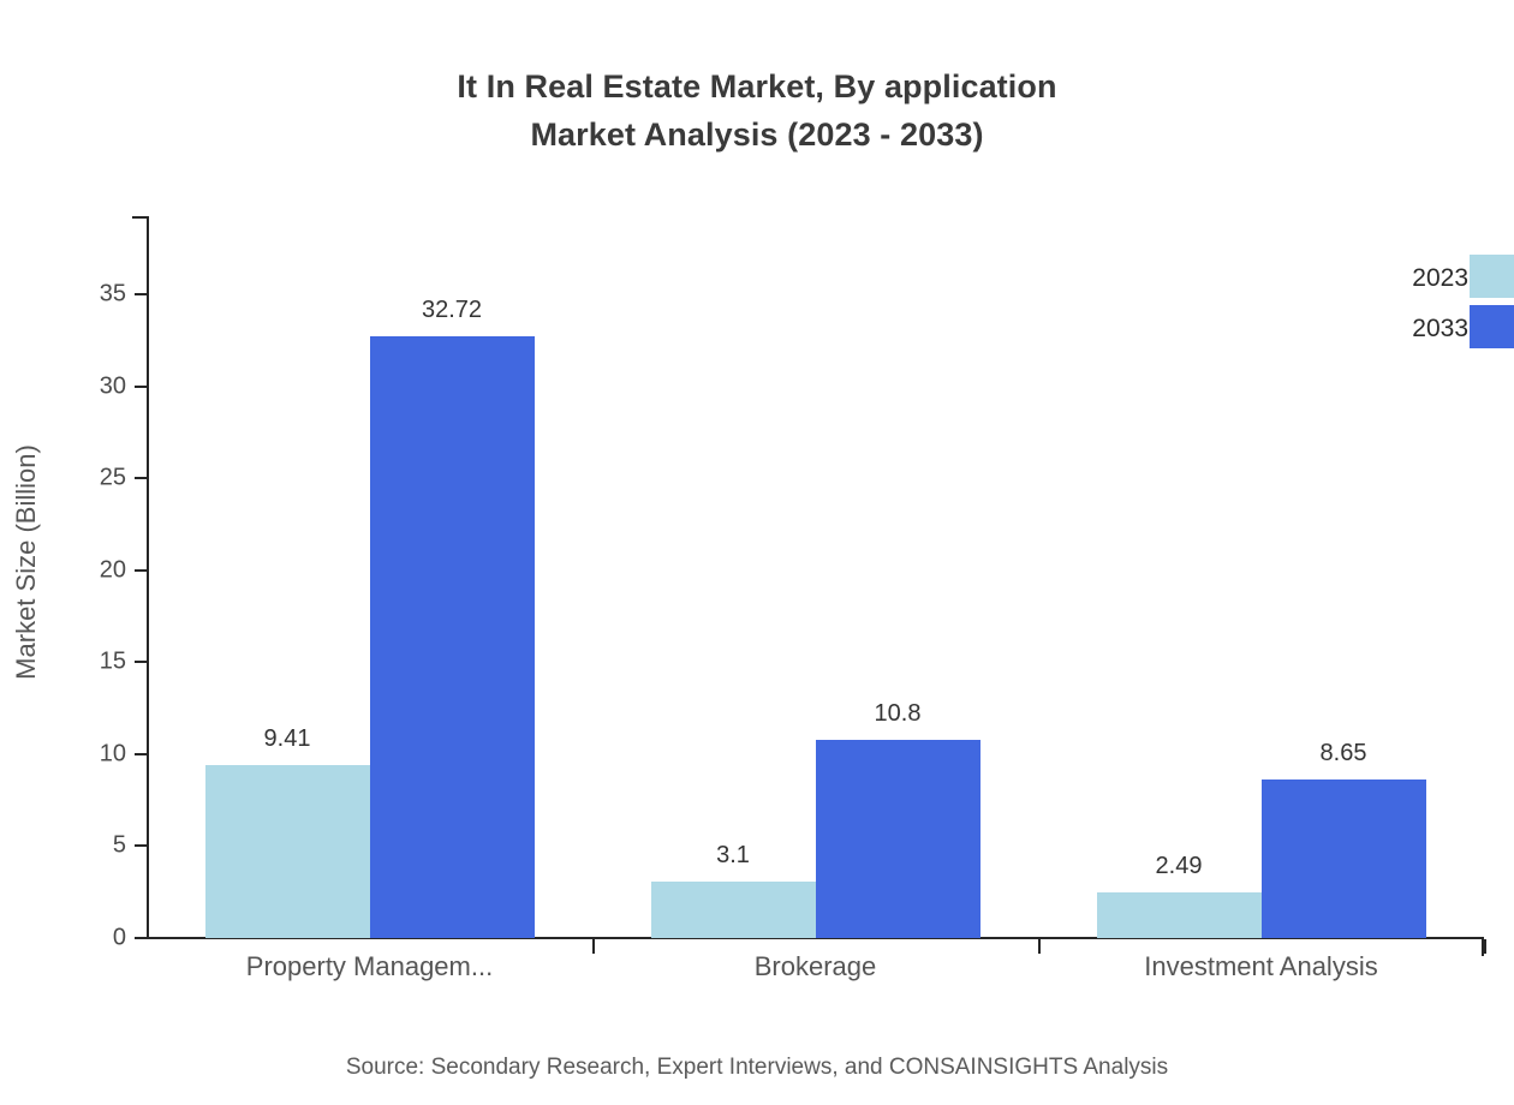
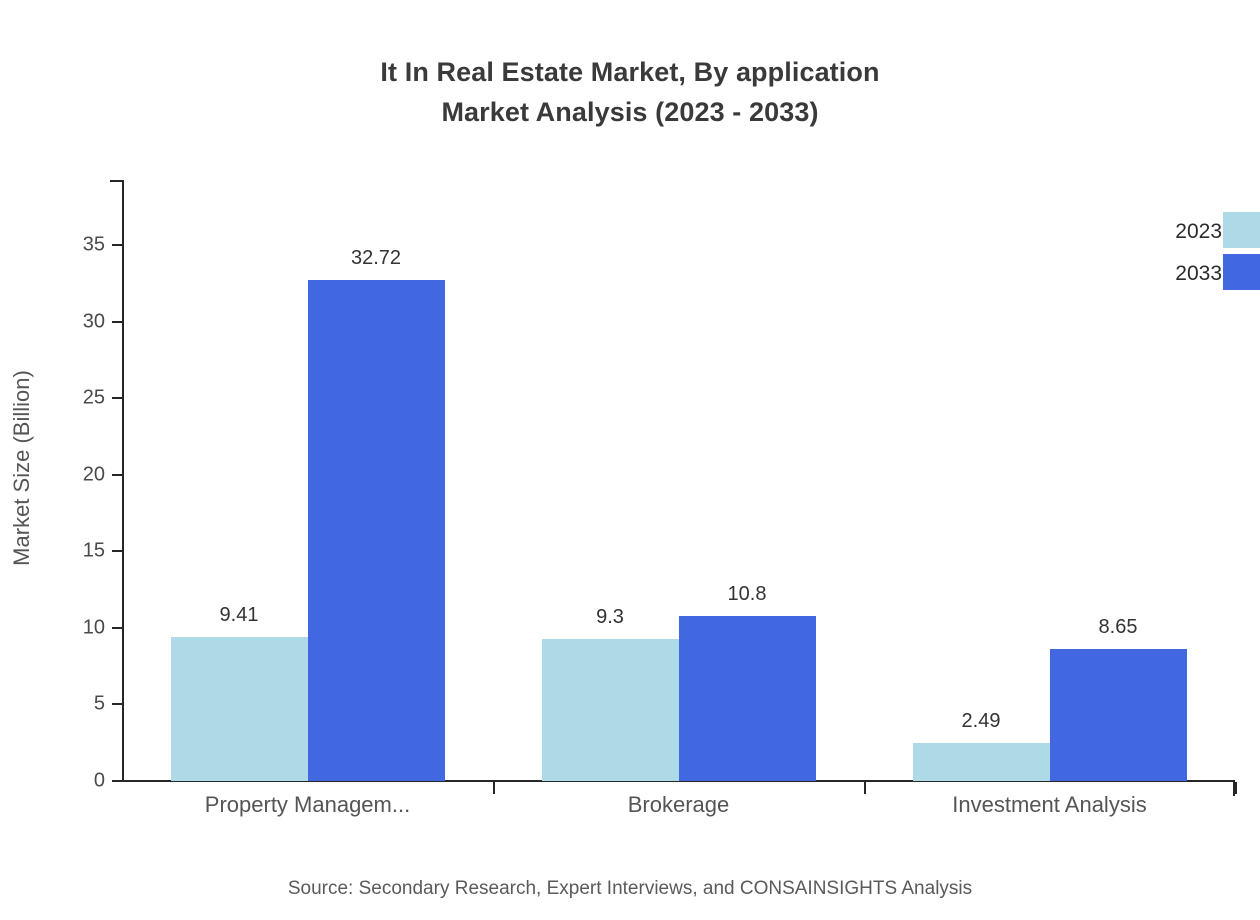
2023/Brokerage: 3.1 -> 9.3
